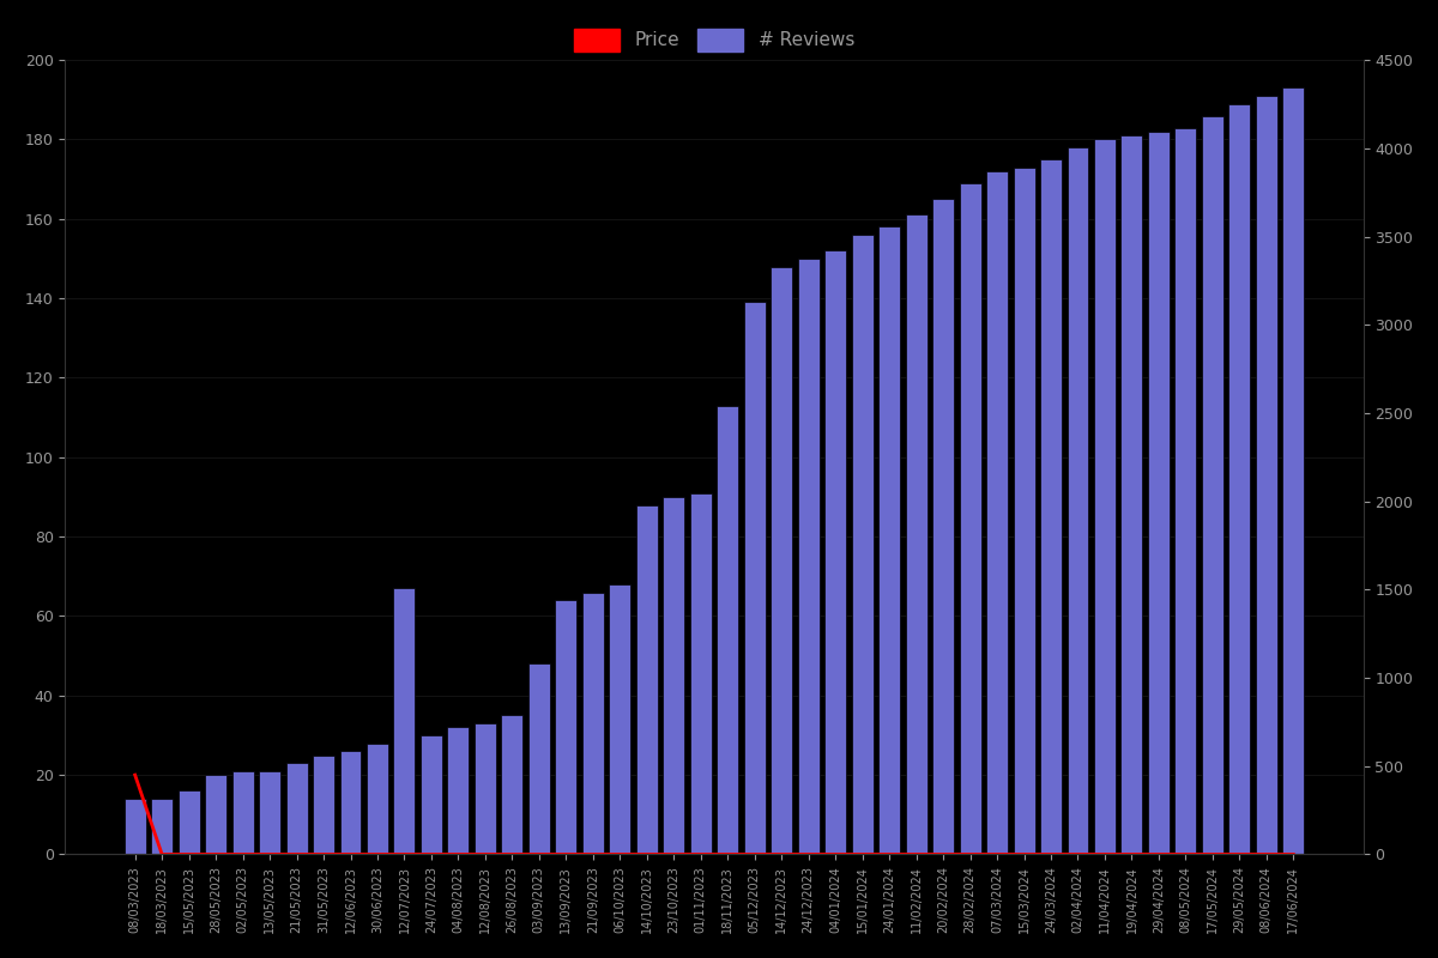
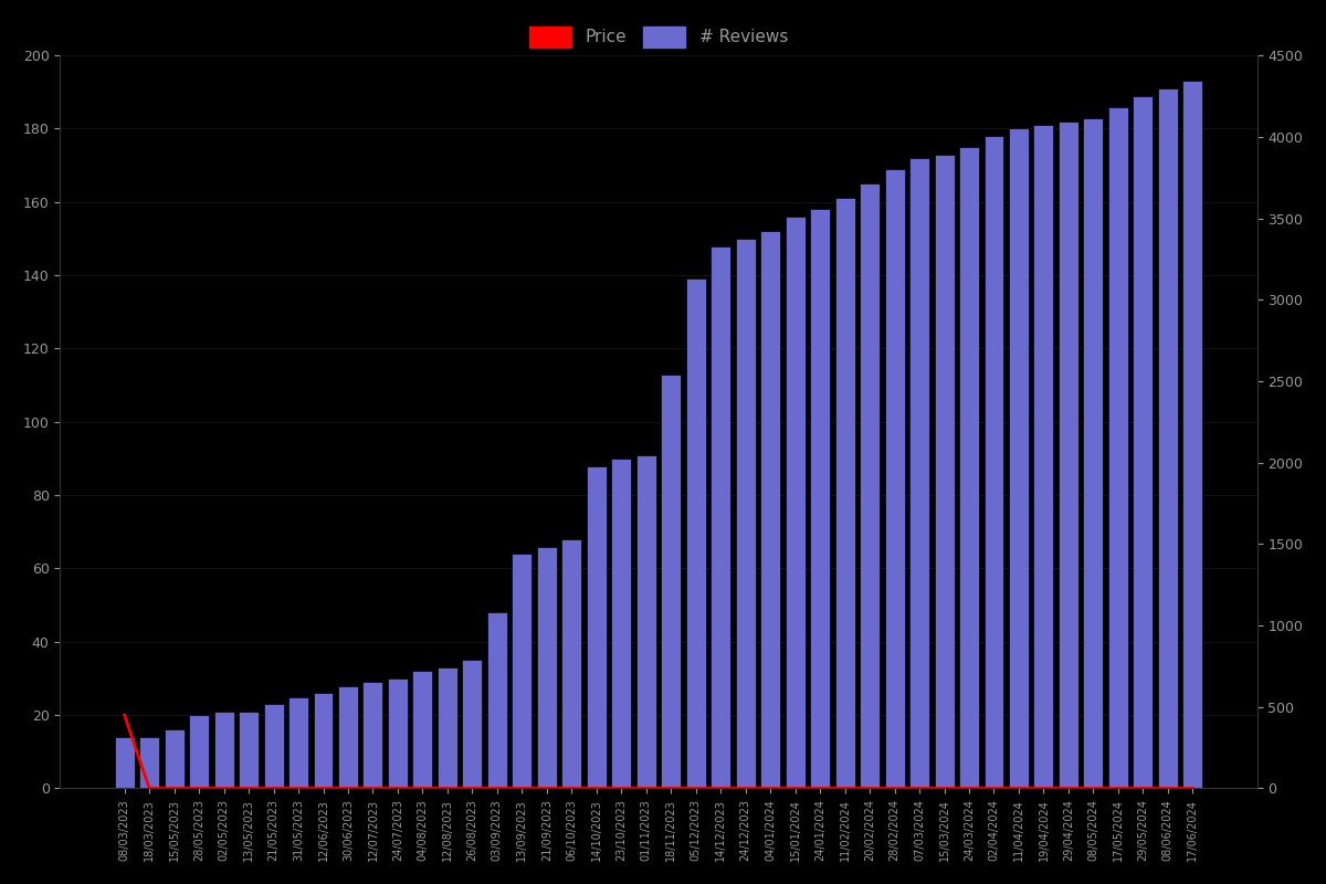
# Reviews/12/07/2023: 67 -> 29
